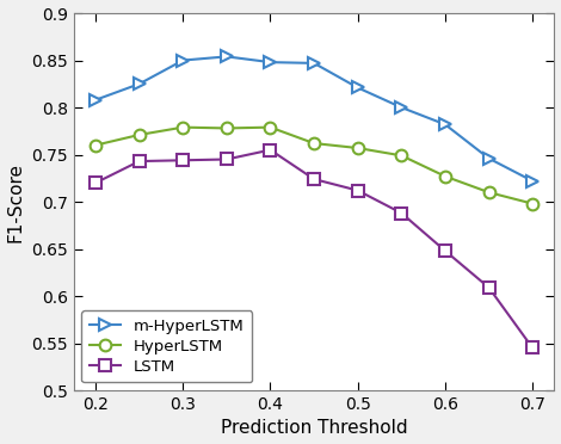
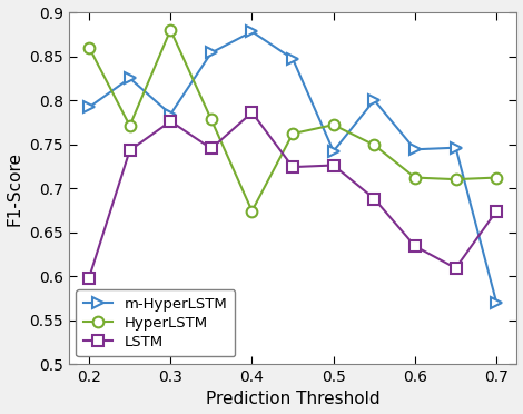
m-HyperLSTM/0.2: 0.808 -> 0.792
HyperLSTM/0.2: 0.760 -> 0.860
LSTM/0.2: 0.720 -> 0.598
m-HyperLSTM/0.3: 0.850 -> 0.784
HyperLSTM/0.3: 0.779 -> 0.880
LSTM/0.3: 0.744 -> 0.776
m-HyperLSTM/0.4: 0.848 -> 0.878
HyperLSTM/0.4: 0.779 -> 0.674
LSTM/0.4: 0.755 -> 0.786
m-HyperLSTM/0.5: 0.821 -> 0.742
HyperLSTM/0.5: 0.757 -> 0.772
LSTM/0.5: 0.712 -> 0.726
m-HyperLSTM/0.6: 0.782 -> 0.744
HyperLSTM/0.6: 0.727 -> 0.712
LSTM/0.6: 0.648 -> 0.634
m-HyperLSTM/0.7: 0.722 -> 0.570
HyperLSTM/0.7: 0.698 -> 0.712
LSTM/0.7: 0.545 -> 0.674
